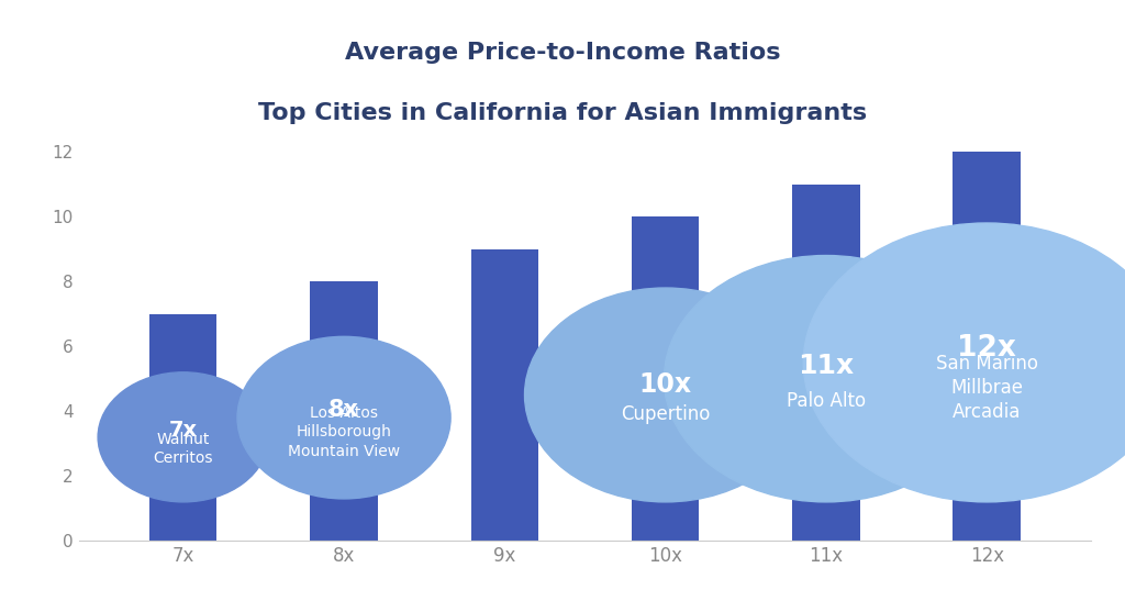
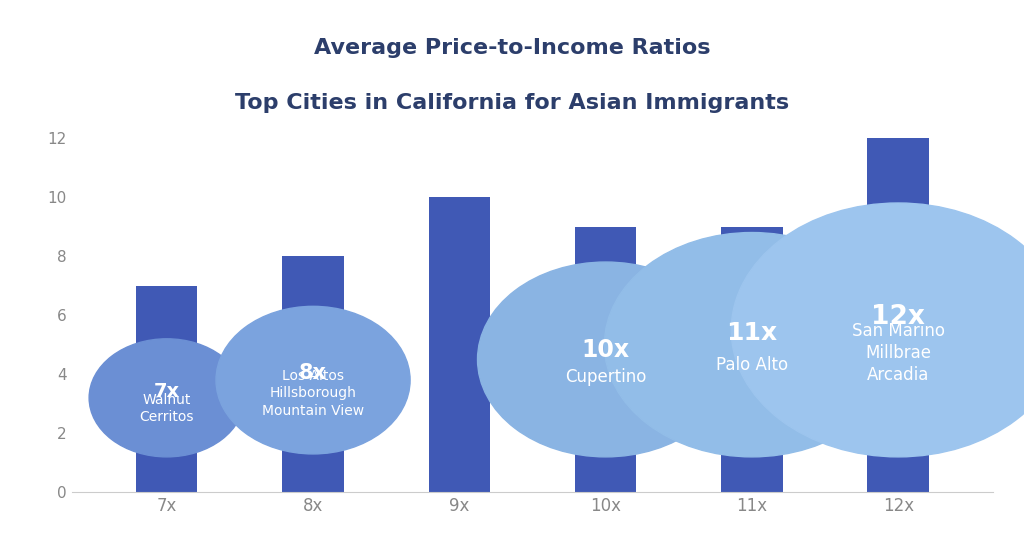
9x: 9 -> 10
10x: 10 -> 9
11x: 11 -> 9
